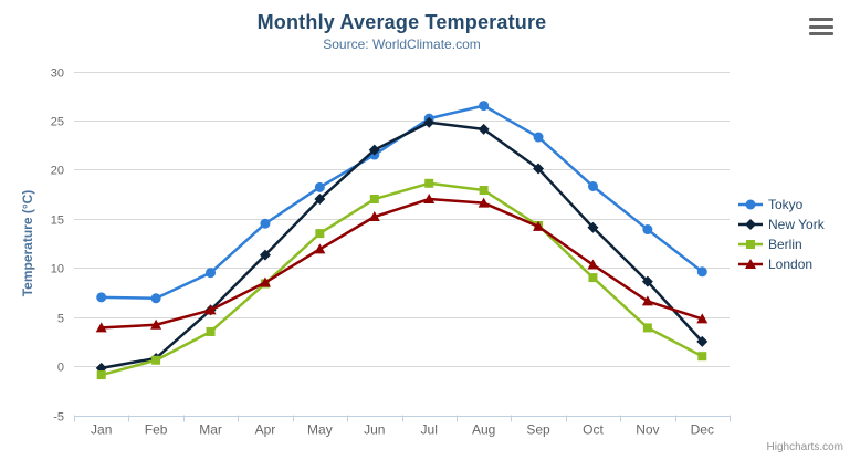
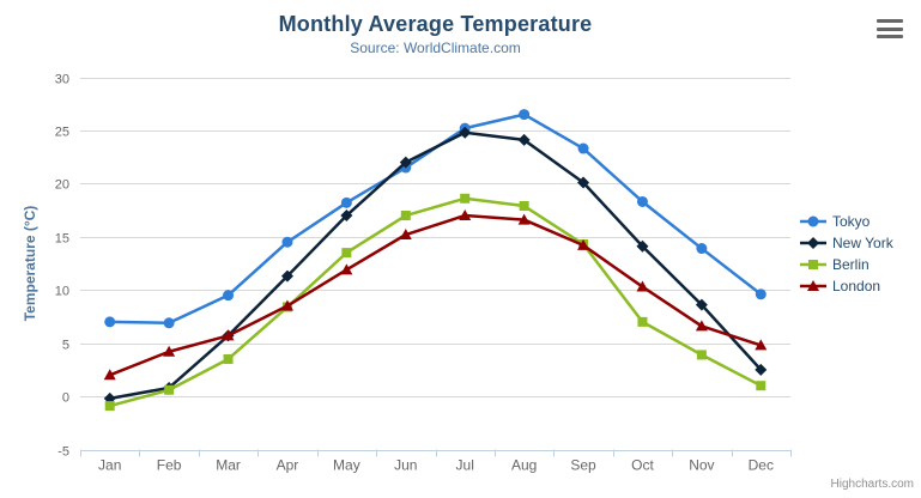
London/Jan: 4 -> 2
Berlin/Oct: 9 -> 7
